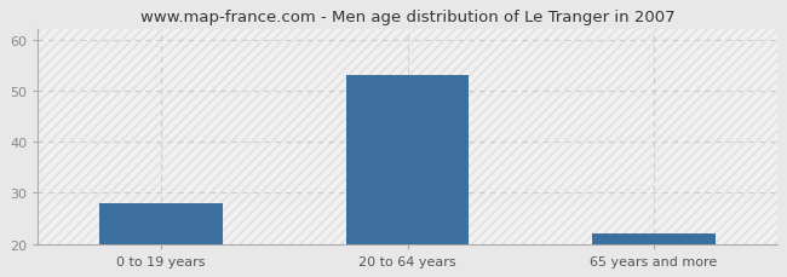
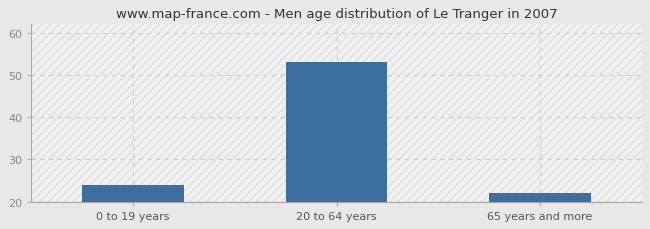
0 to 19 years: 28 -> 24
